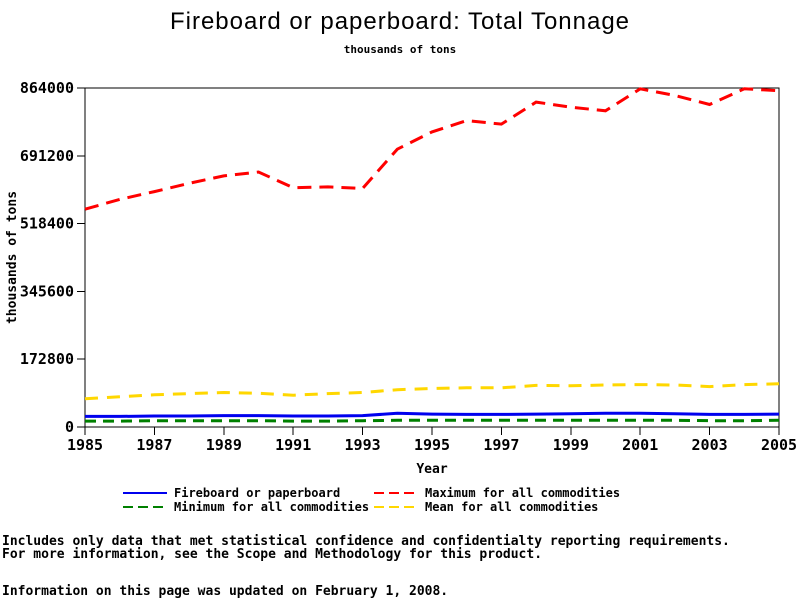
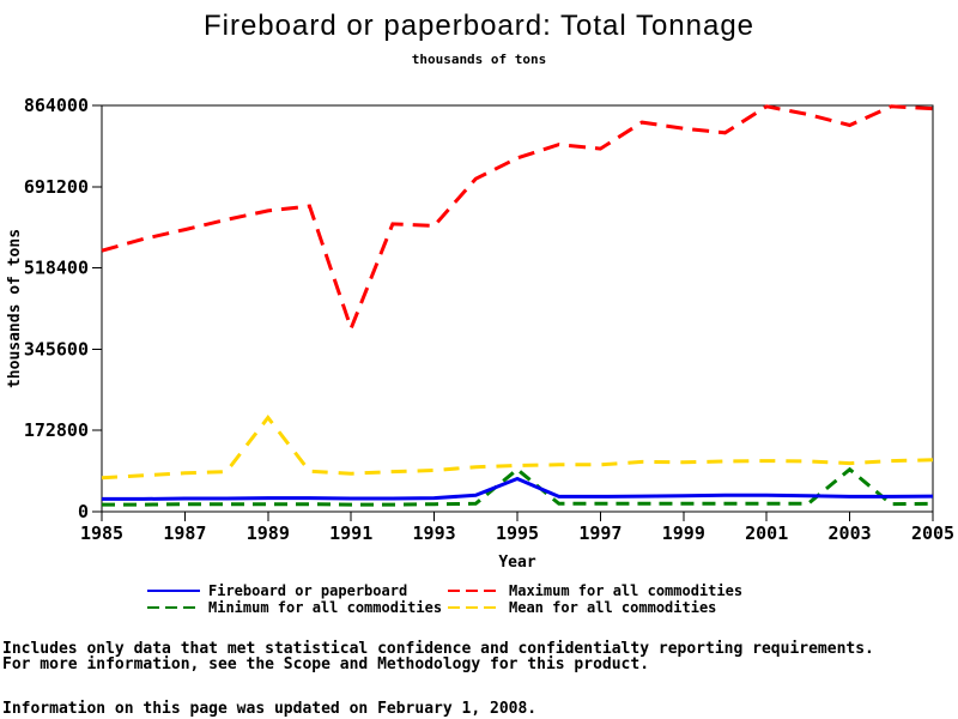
Mean for all commodities/1989: 90000 -> 200000
Maximum for all commodities/1991: 610000 -> 390000
Minimum for all commodities/1995: 20000 -> 90000
Fireboard or paperboard/1995: 30000 -> 70000
Minimum for all commodities/2003: 20000 -> 90000
